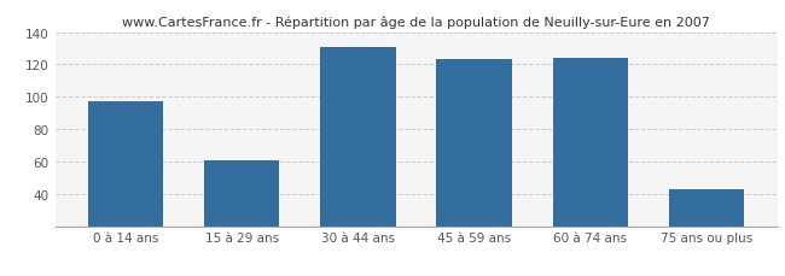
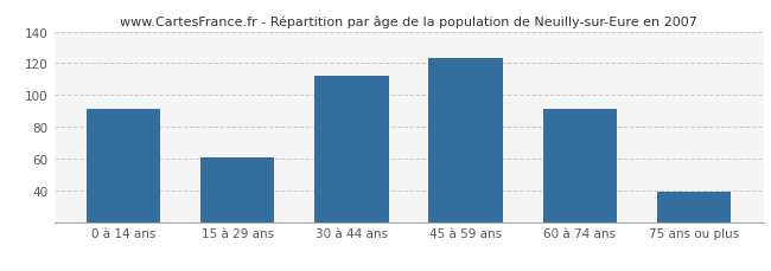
0 à 14 ans: 97 -> 91
30 à 44 ans: 131 -> 112
60 à 74 ans: 124 -> 91
75 ans ou plus: 43 -> 39
